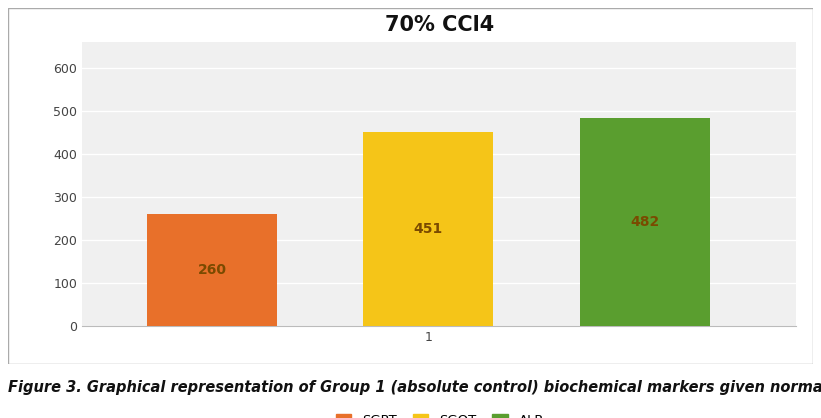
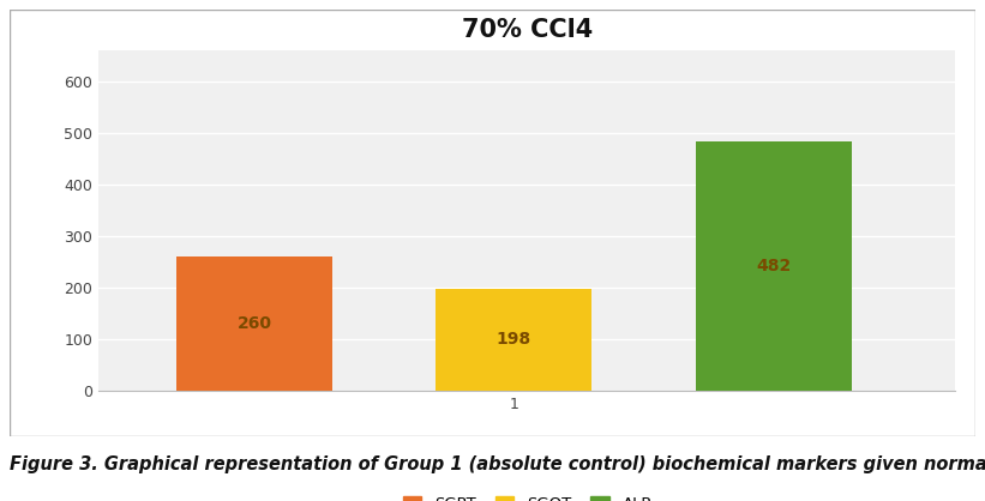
1: 451 -> 198
